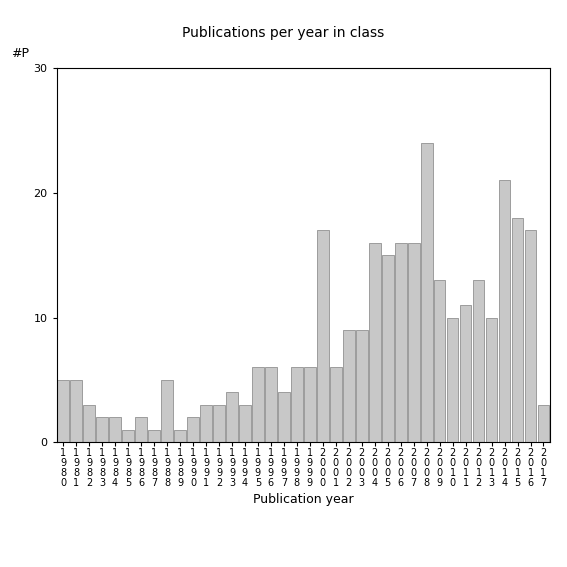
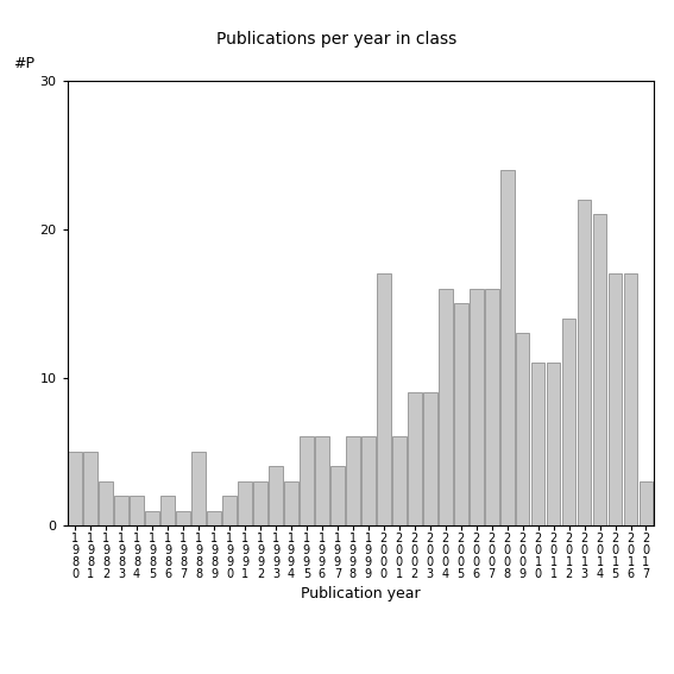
2 0 1 0: 10 -> 11
2 0 1 2: 13 -> 14
2 0 1 3: 10 -> 22
2 0 1 5: 18 -> 17
